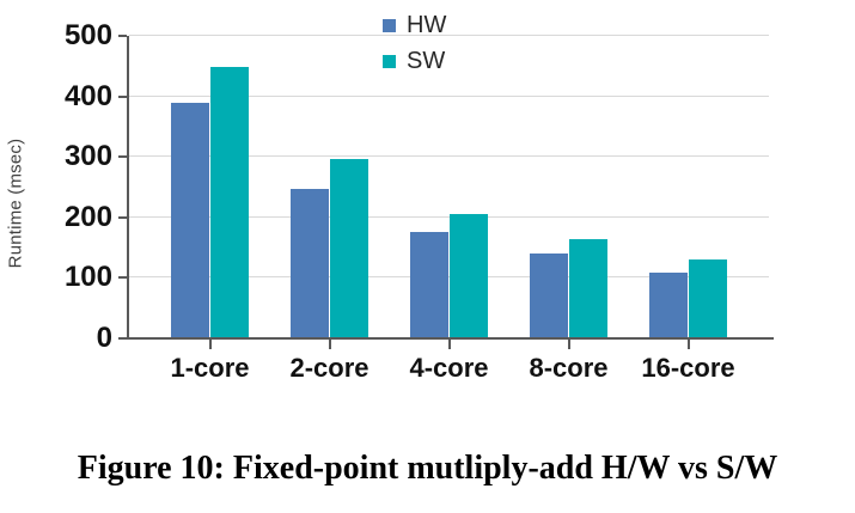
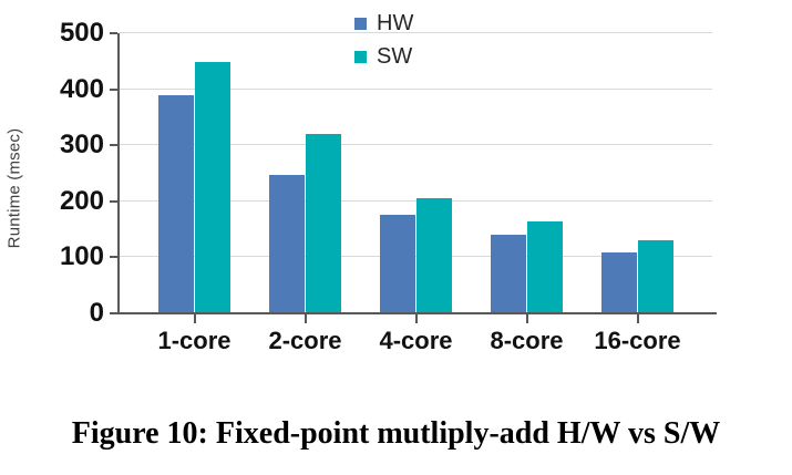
SW/2-core: 300 -> 320
